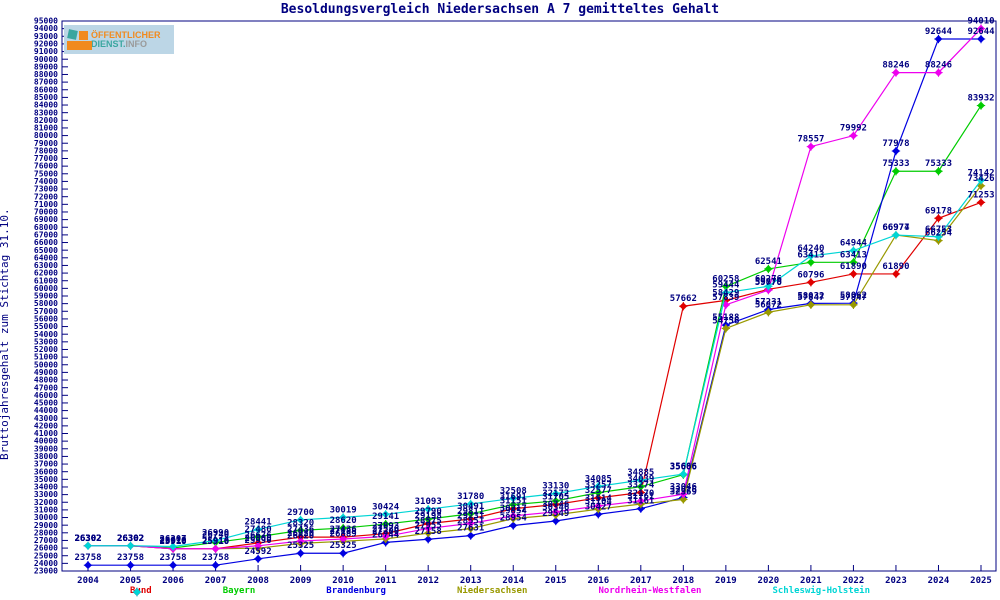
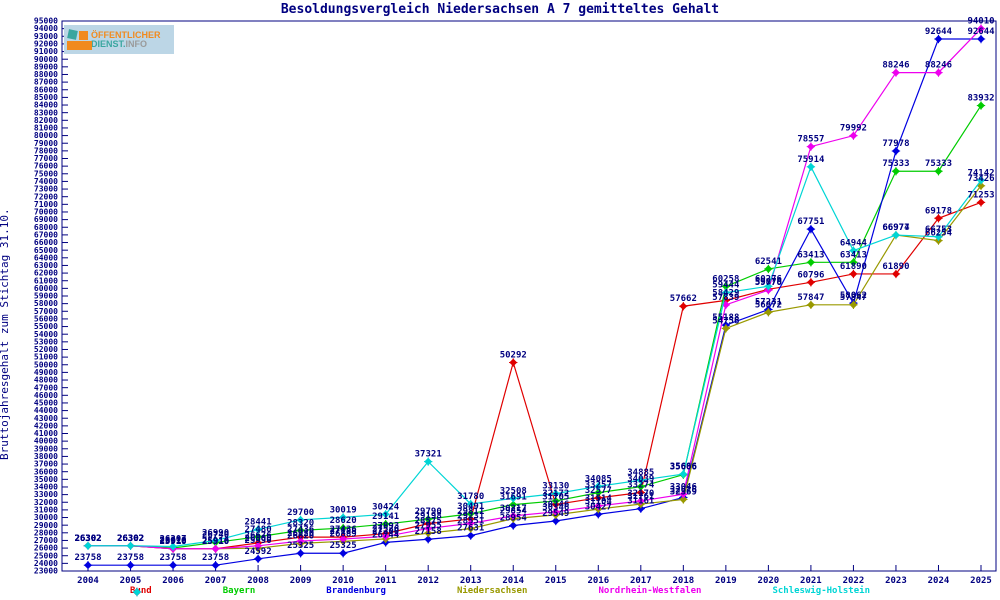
Schleswig-Holstein/2012: 31093 -> 37321
Bund/2014: 31151 -> 50292
Brandenburg/2021: 58032 -> 67751
Schleswig-Holstein/2021: 64240 -> 75914
